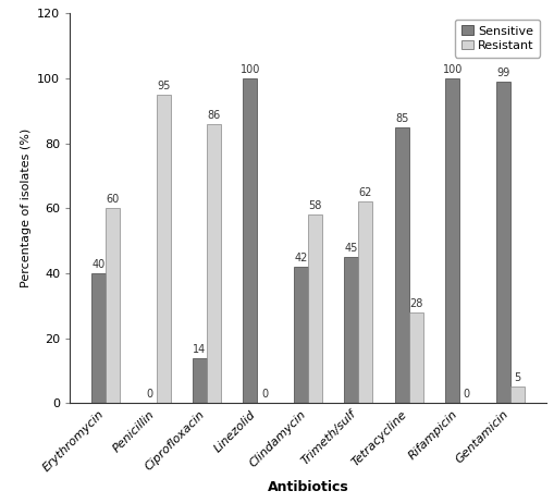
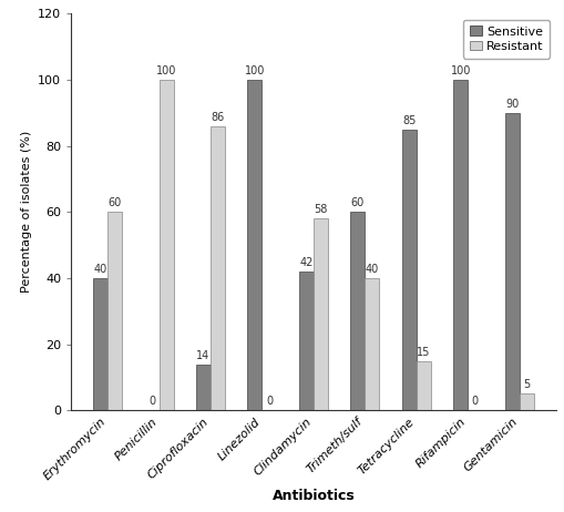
Resistant/Penicillin: 95 -> 100
Sensitive/Trimeth/sulf: 45 -> 60
Resistant/Trimeth/sulf: 62 -> 40
Resistant/Tetracycline: 28 -> 15
Sensitive/Gentamicin: 99 -> 90
